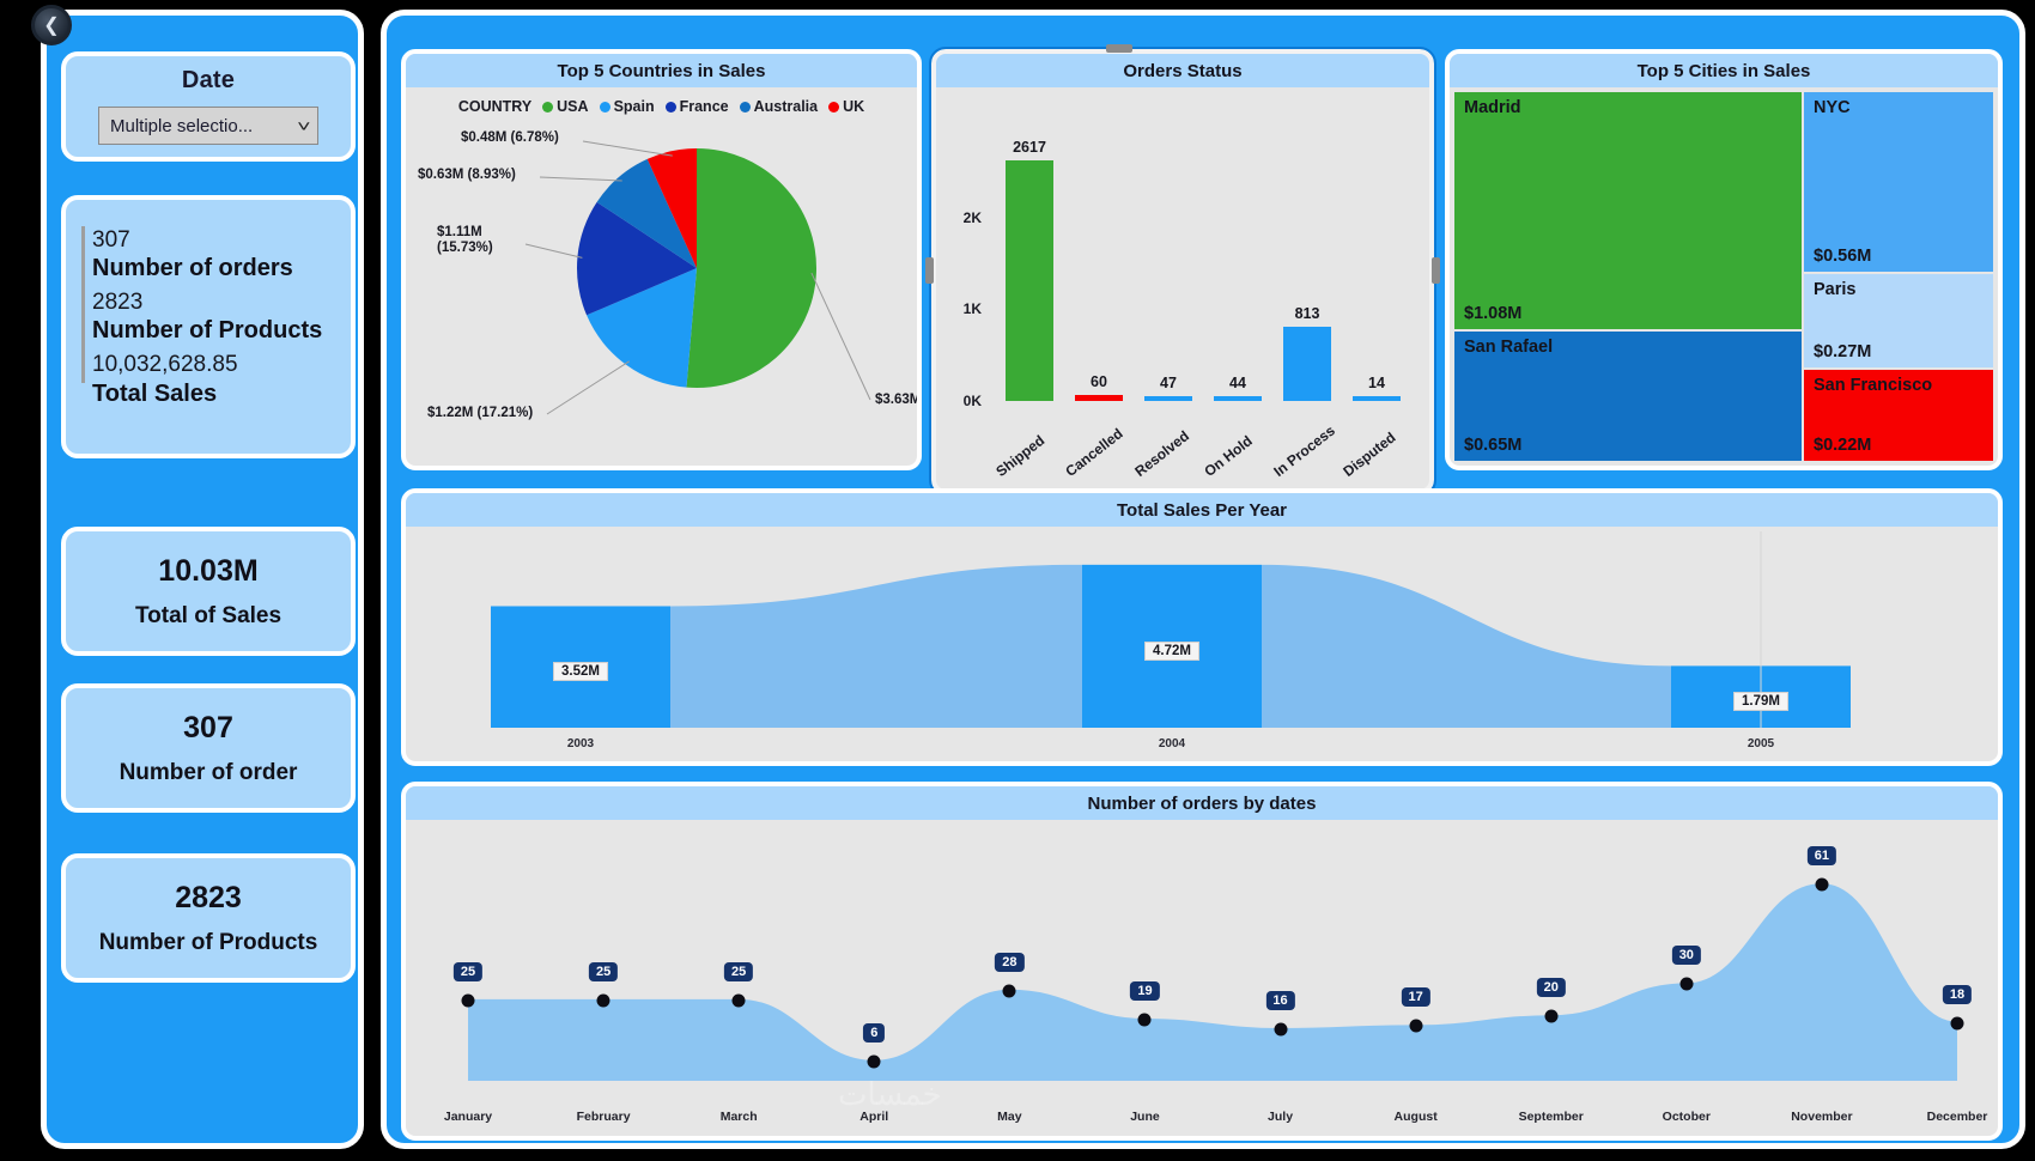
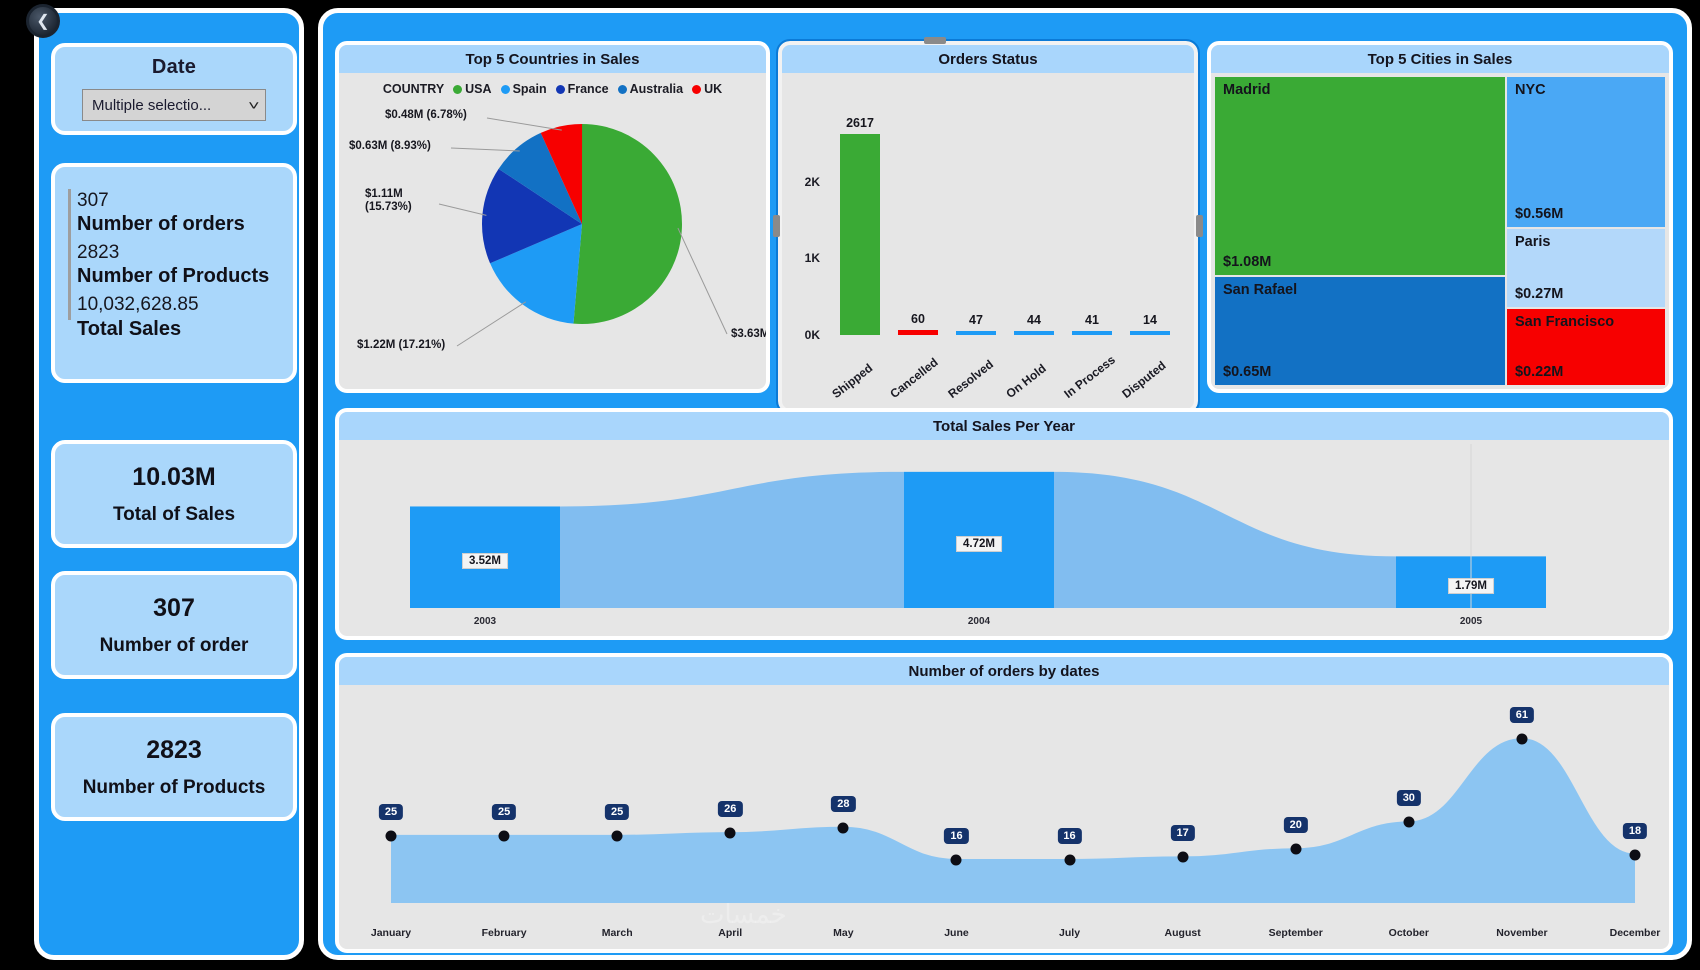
Orders Status/In Process: 813 -> 41
Number of orders by dates/April: 6 -> 26
Number of orders by dates/June: 19 -> 16
